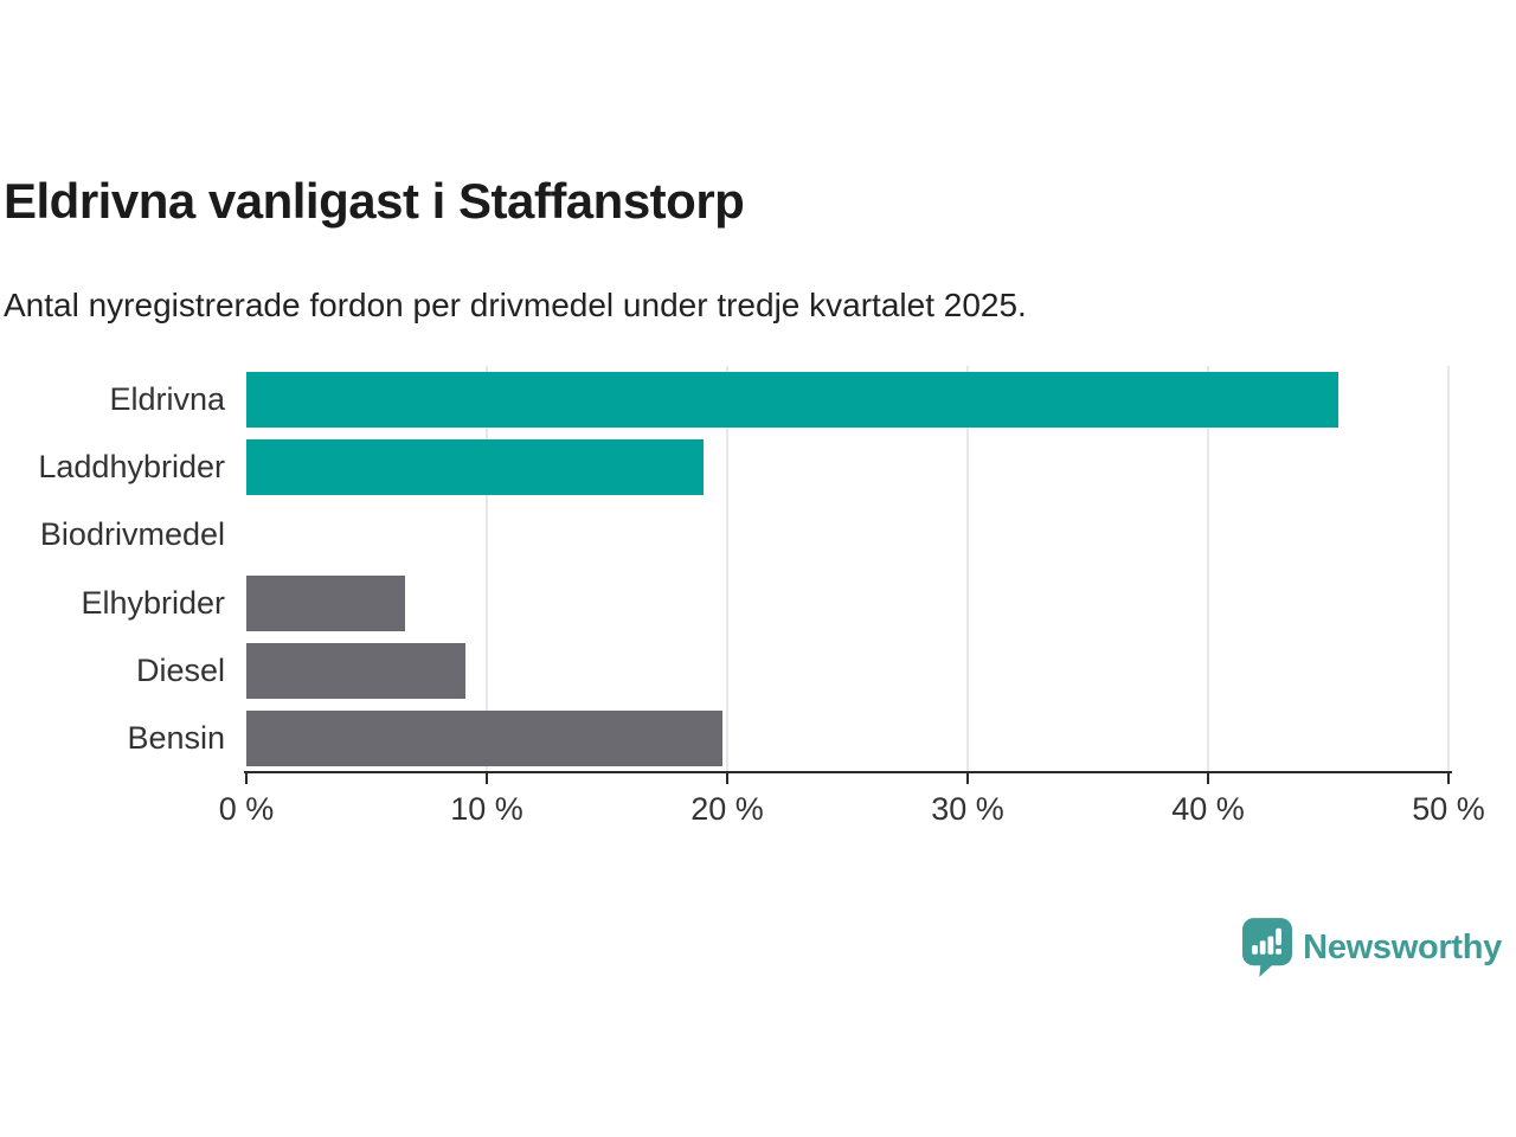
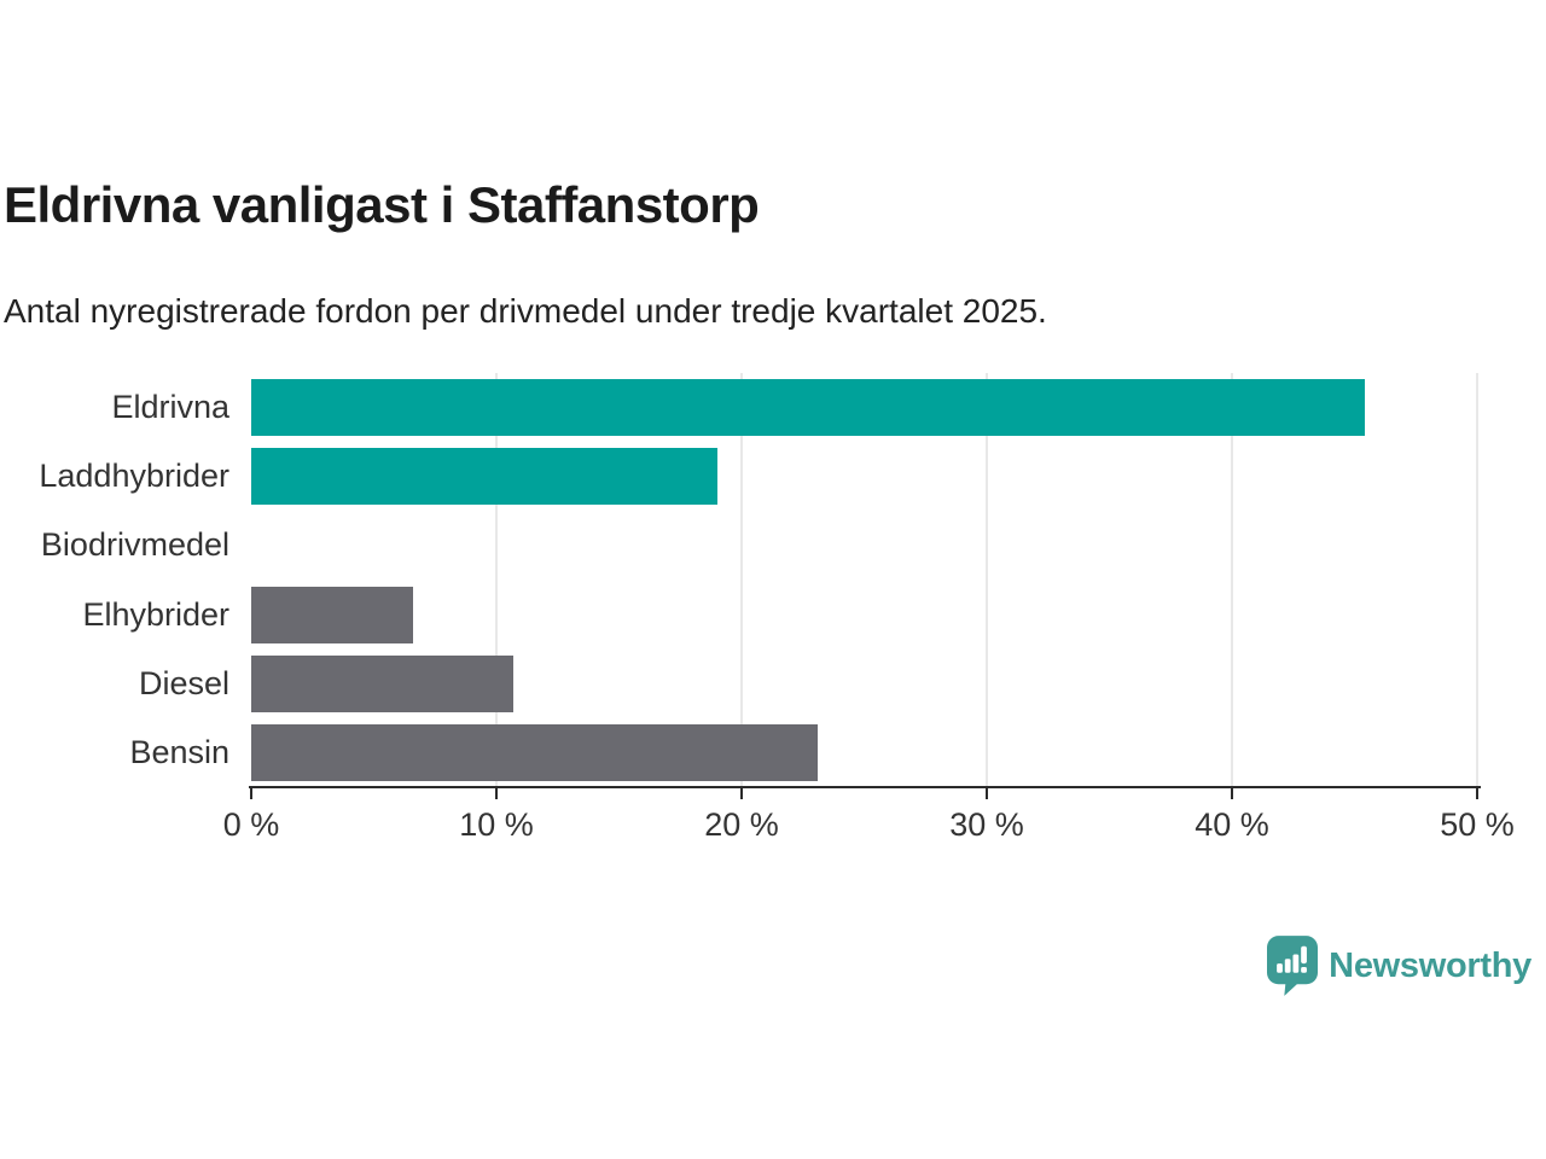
Diesel: 9.1% -> 10.7%
Bensin: 19.8% -> 23.1%
